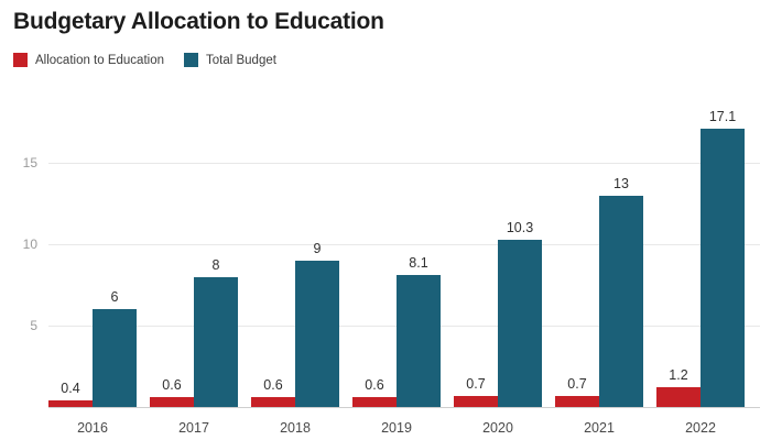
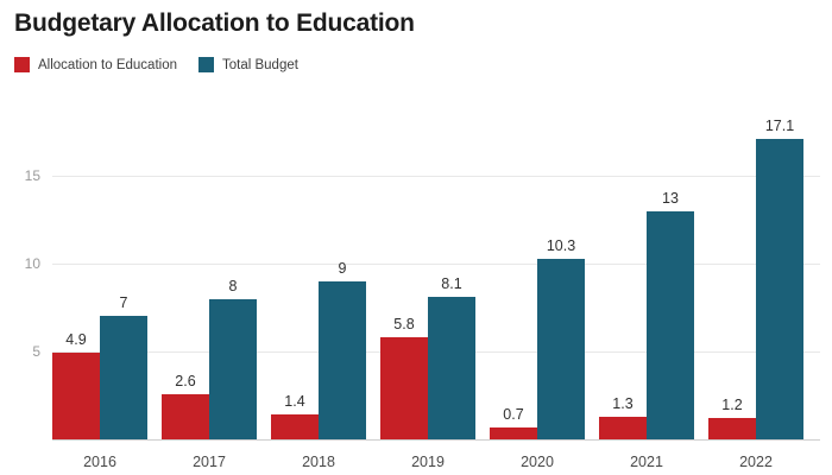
Allocation to Education/2016: 0.4 -> 4.9
Total Budget/2016: 6 -> 7
Allocation to Education/2017: 0.6 -> 2.6
Allocation to Education/2018: 0.6 -> 1.4
Allocation to Education/2019: 0.6 -> 5.8
Allocation to Education/2021: 0.7 -> 1.3
